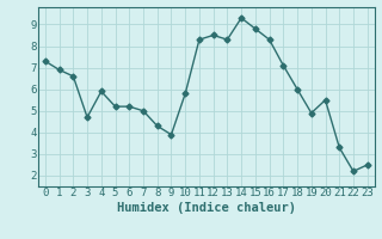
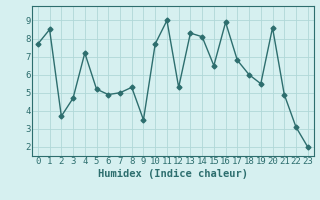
0: 7.3 -> 7.7
1: 6.9 -> 8.5
2: 6.6 -> 3.7
4: 5.9 -> 7.2
6: 5.2 -> 4.9
8: 4.3 -> 5.3
9: 3.9 -> 3.5
10: 5.8 -> 7.7
11: 8.3 -> 9.0
12: 8.5 -> 5.3
14: 9.3 -> 8.1
15: 8.8 -> 6.5
16: 8.3 -> 8.9
17: 7.1 -> 6.8
19: 4.9 -> 5.5
20: 5.5 -> 8.6
21: 3.3 -> 4.9
22: 2.2 -> 3.1
23: 2.5 -> 2.0
